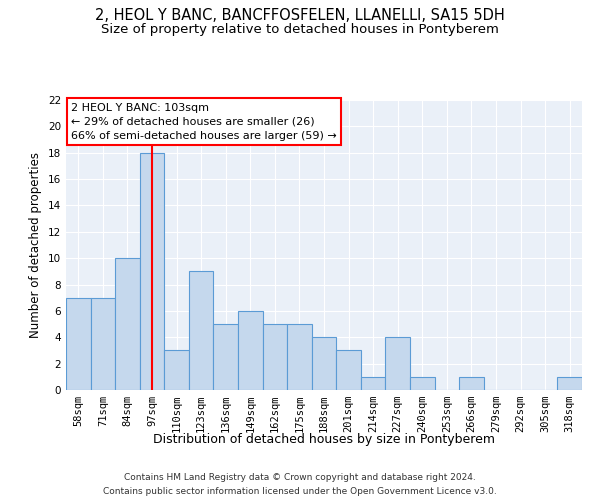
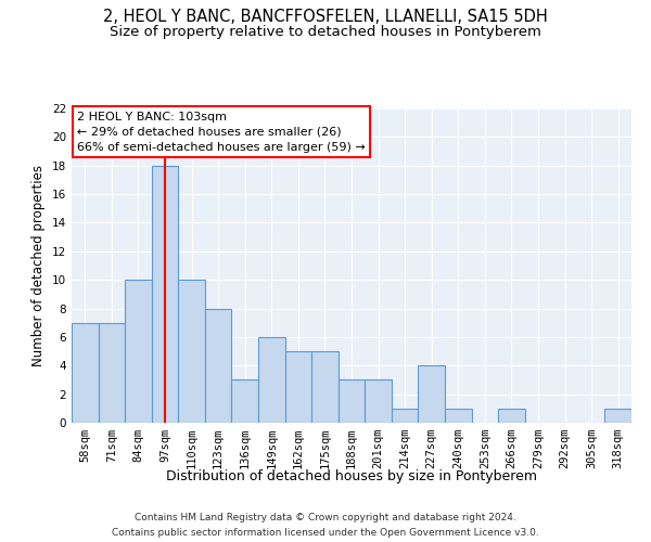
110sqm: 3 -> 10
123sqm: 9 -> 8
136sqm: 5 -> 3
188sqm: 4 -> 3
